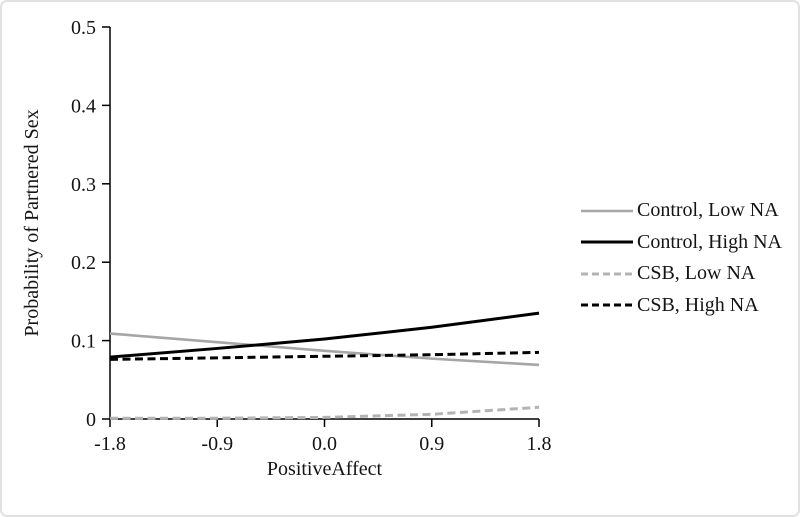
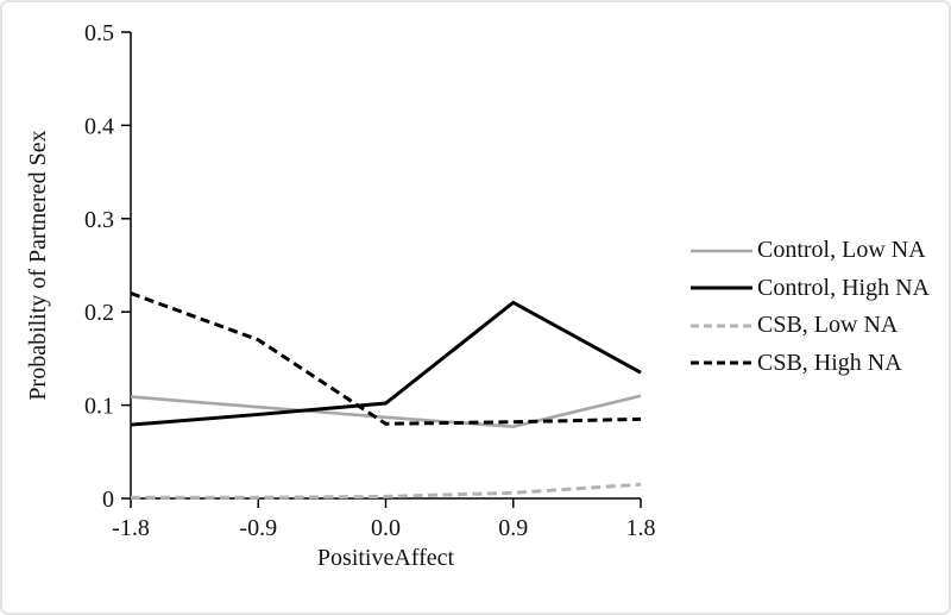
CSB, High NA/-1.8: 0.08 -> 0.22
CSB, High NA/-0.9: 0.08 -> 0.17
Control, High NA/0.9: 0.12 -> 0.21
Control, Low NA/1.8: 0.07 -> 0.11
